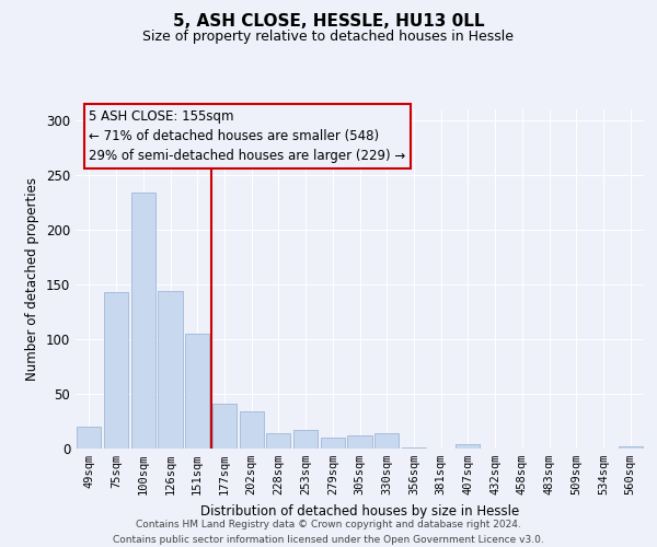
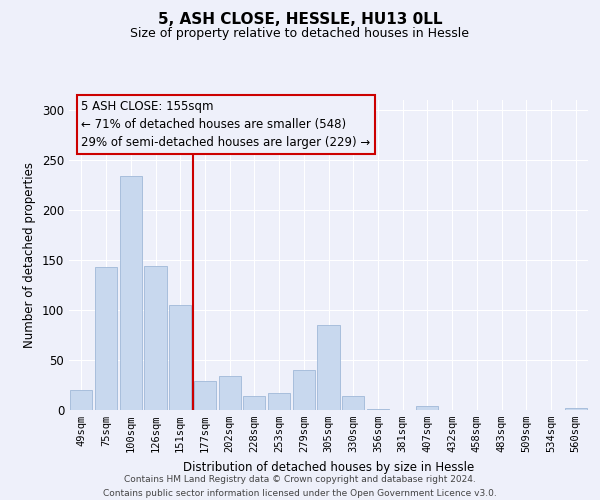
177sqm: 41 -> 29
279sqm: 10 -> 40
305sqm: 12 -> 85
